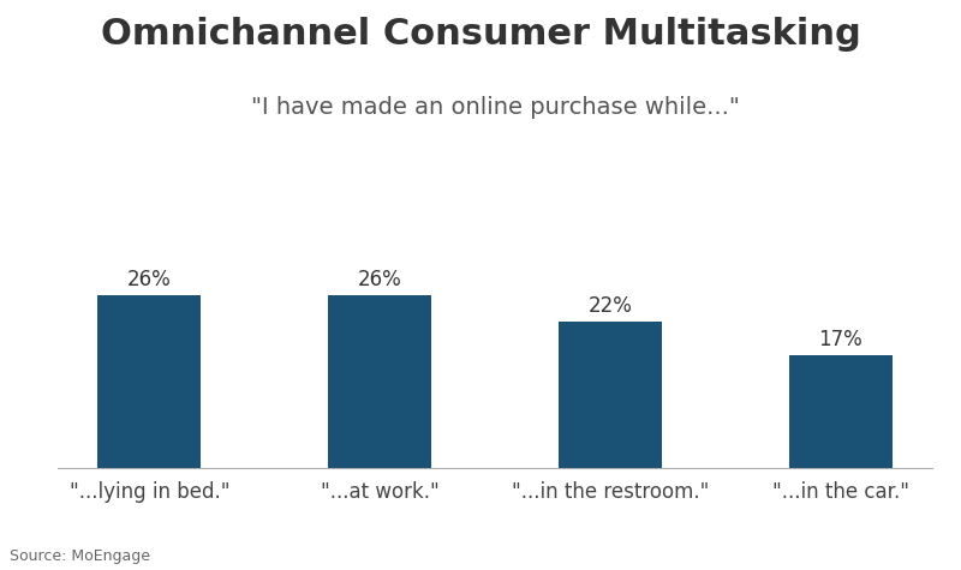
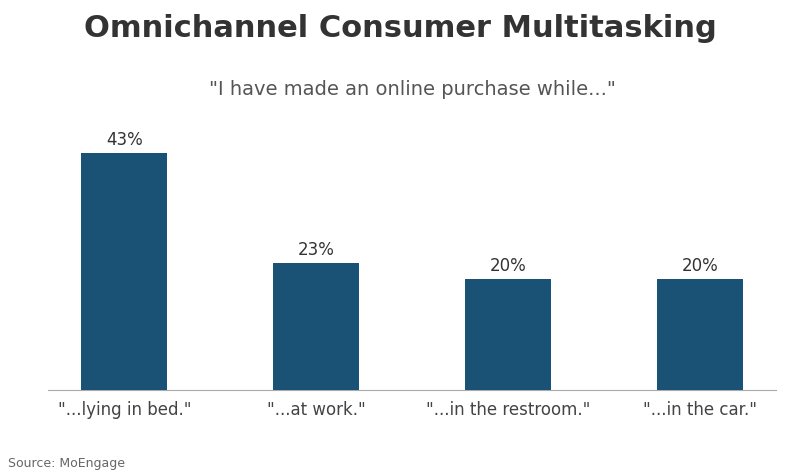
"...lying in bed.": 26% -> 43%
"...at work.": 26% -> 23%
"...in the restroom.": 22% -> 20%
"...in the car.": 17% -> 20%
